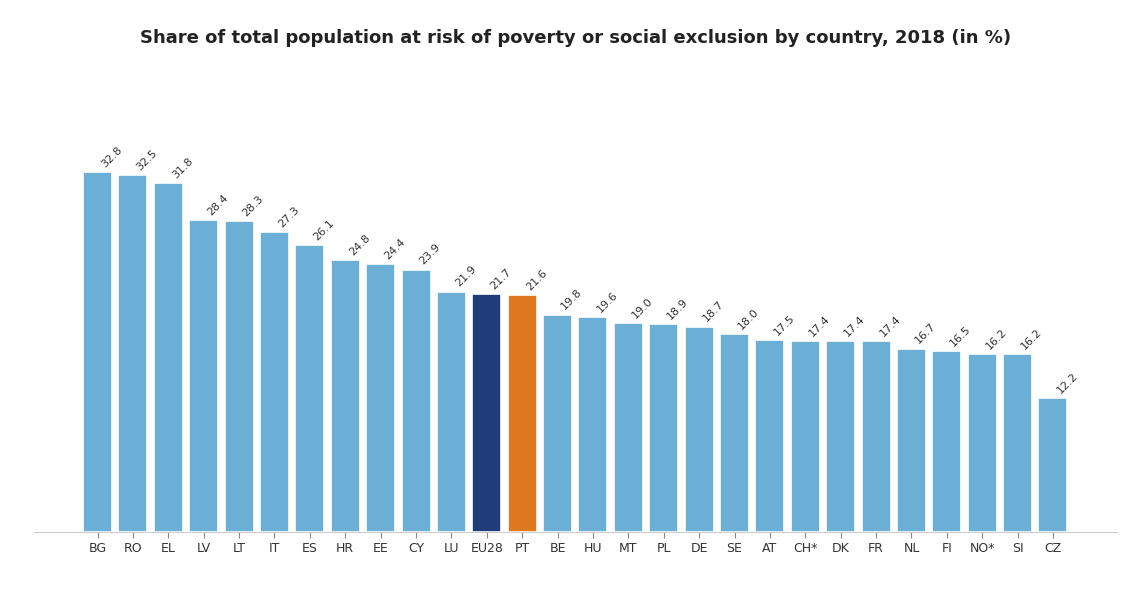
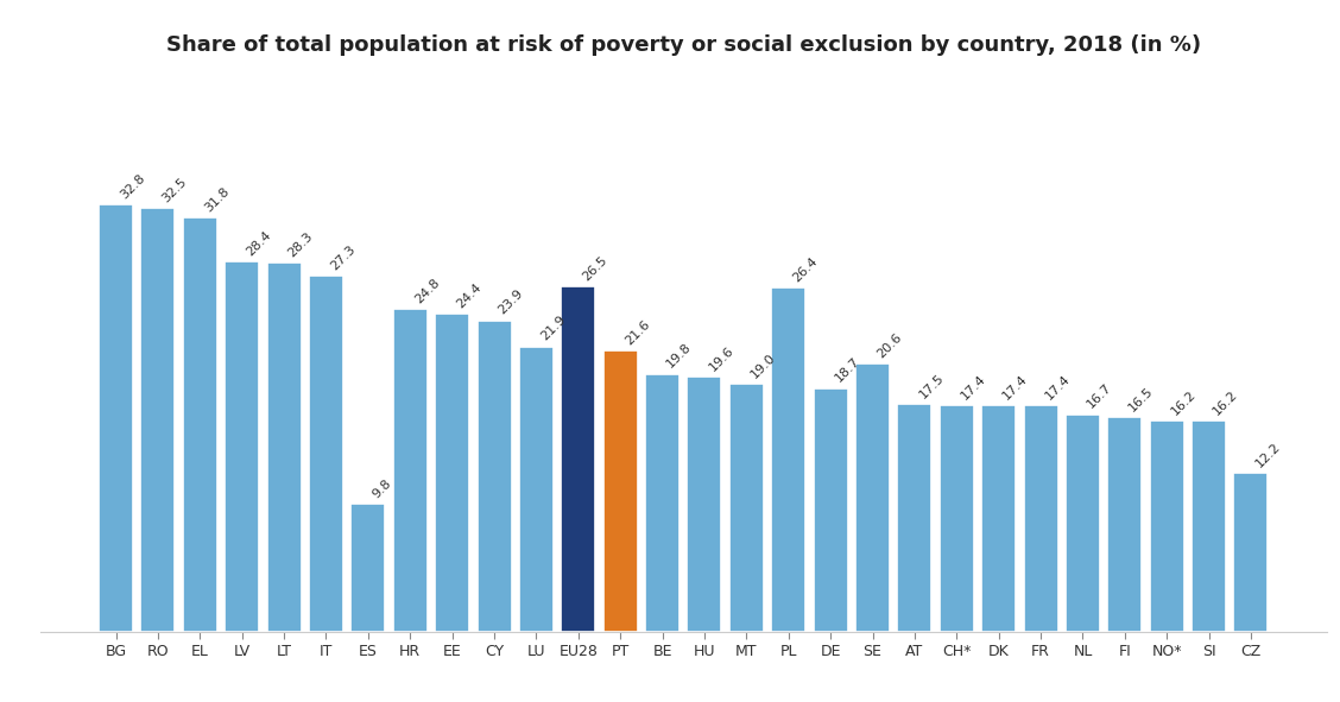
ES: 26.1 -> 9.8
EU28: 21.7 -> 26.5
PL: 18.9 -> 26.4
SE: 18.0 -> 20.6
